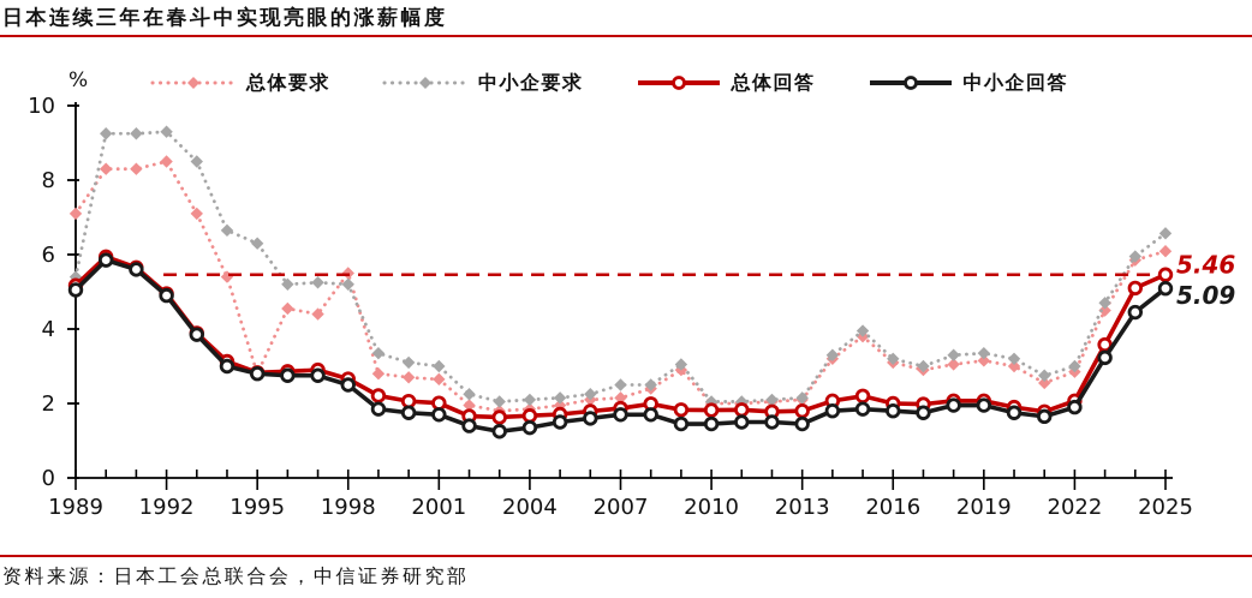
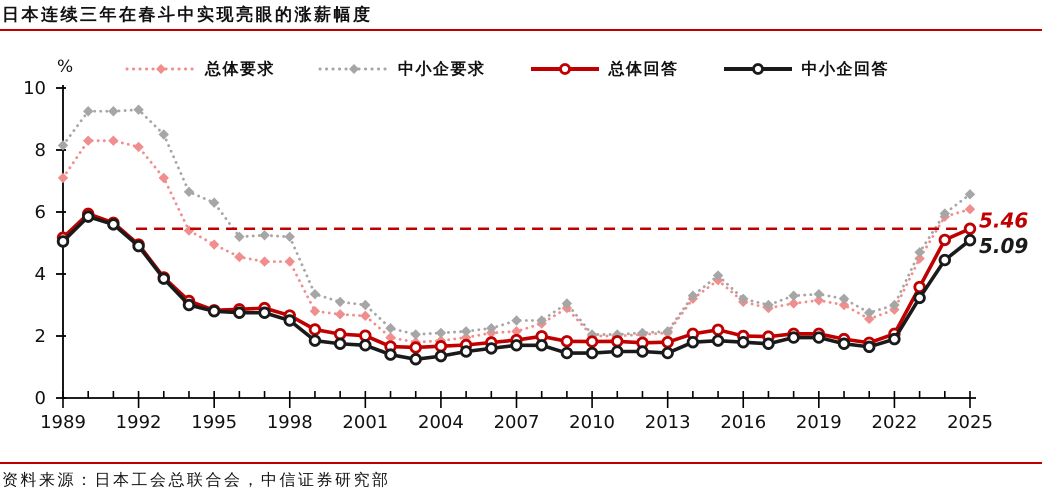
中小企要求/1989: 5.4 -> 8.2
总体要求/1992: 8.5 -> 8.1
总体要求/1995: 2.8 -> 5.0
总体要求/1998: 5.5 -> 4.4
